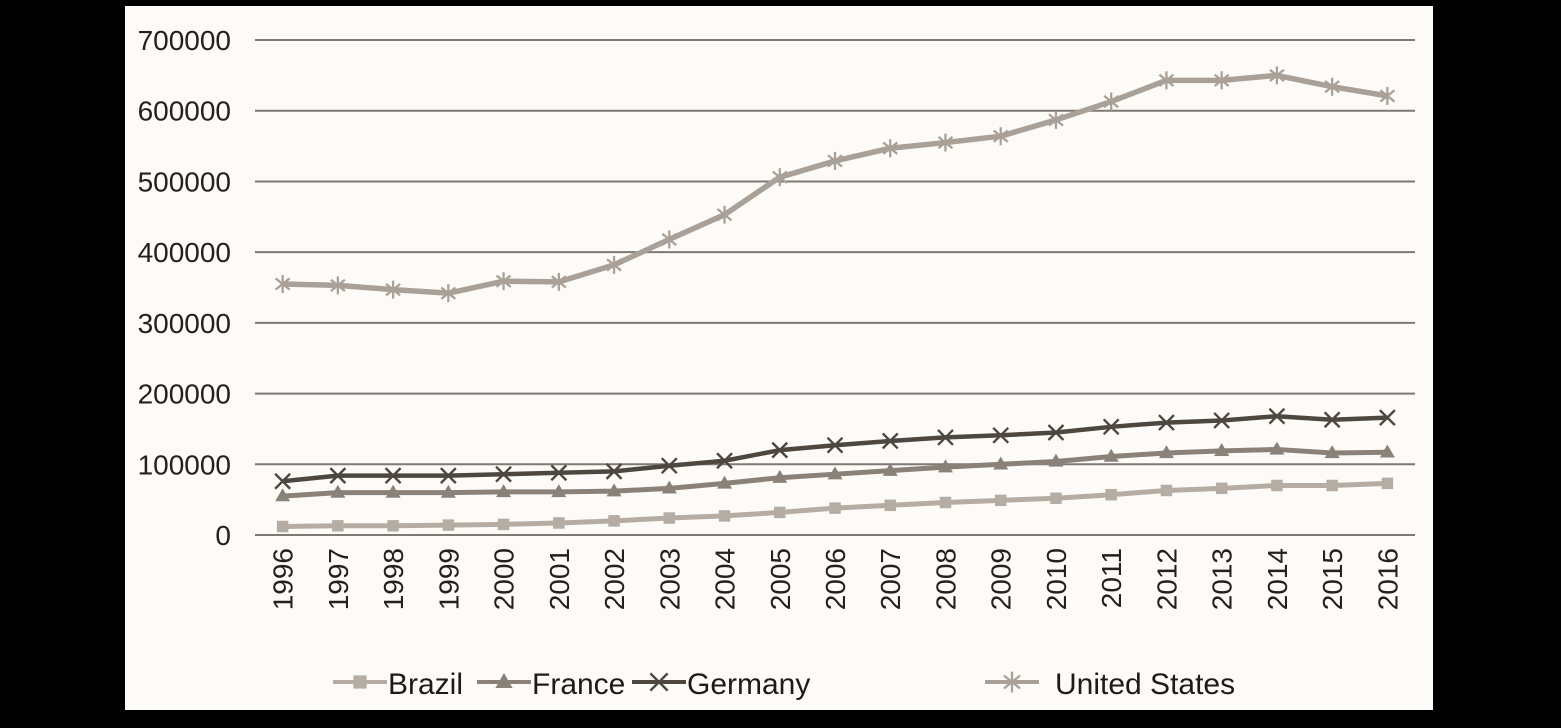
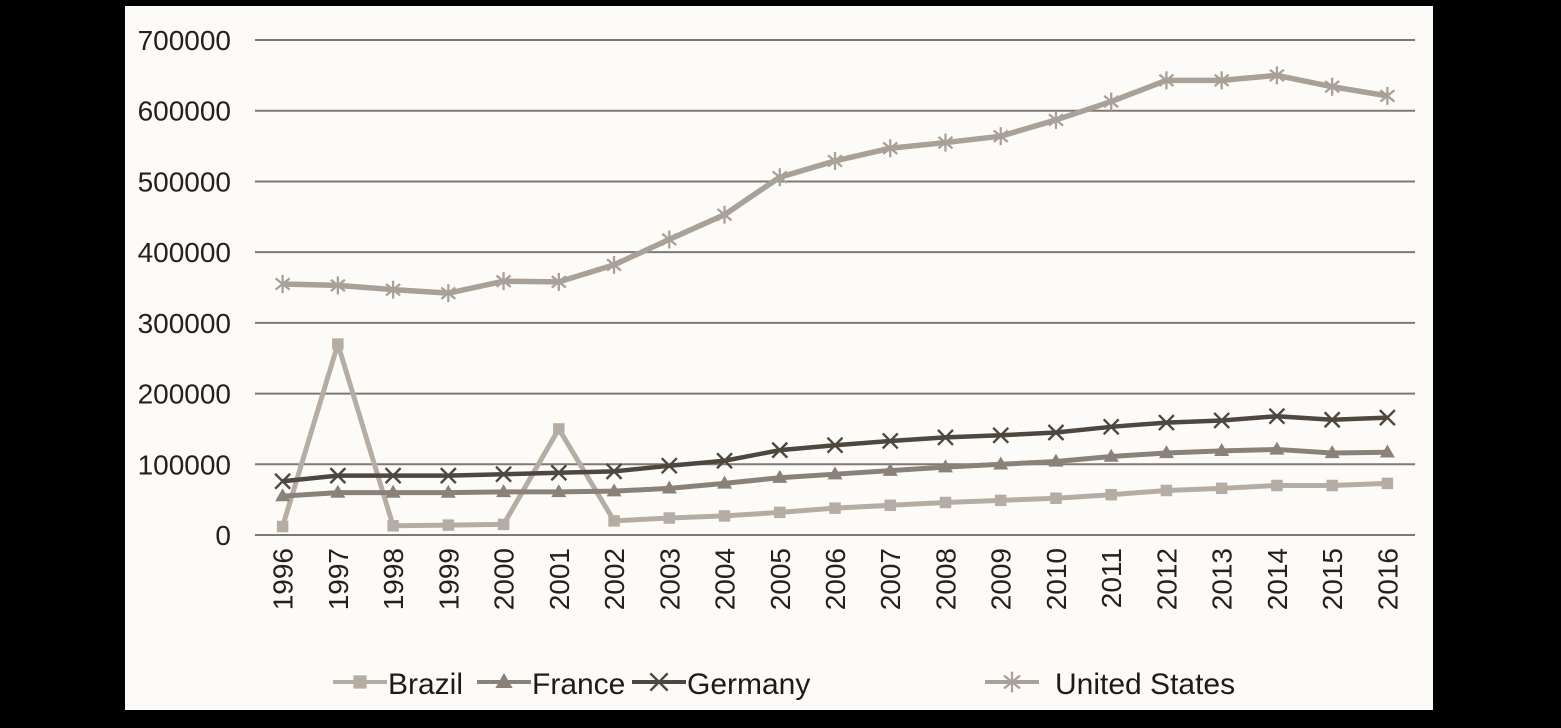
Brazil/1997: 10000 -> 270000
Brazil/2001: 20000 -> 150000
